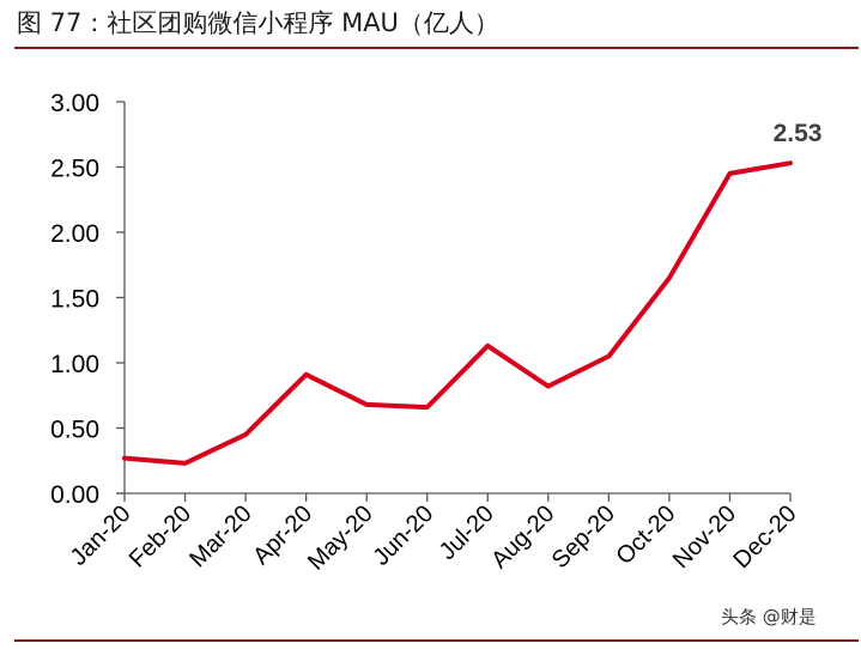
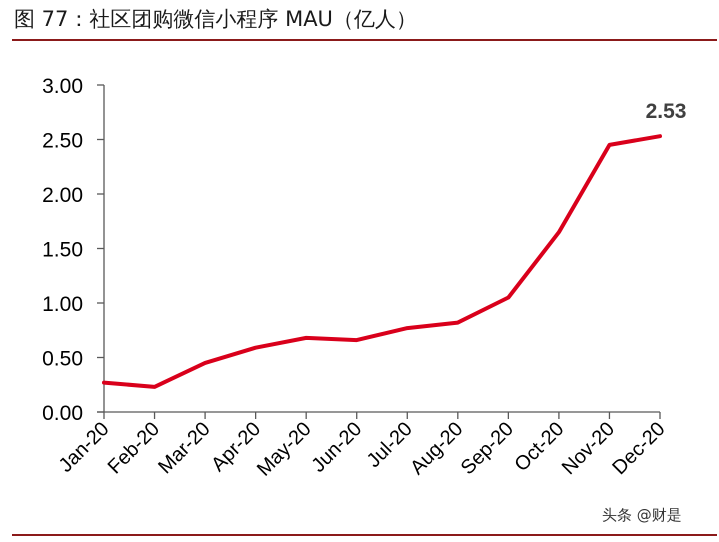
Apr-20: 0.91 -> 0.59
Jul-20: 1.13 -> 0.77
